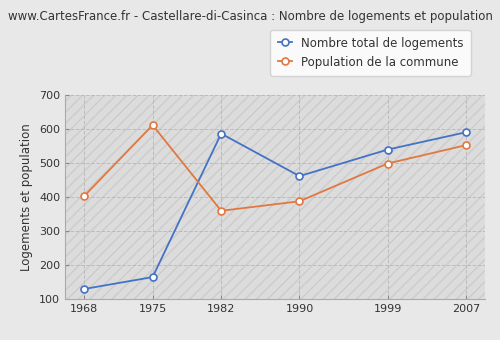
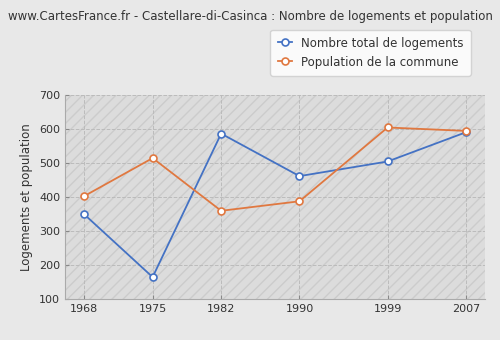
Nombre total de logements/1968: 130 -> 350
Population de la commune/1975: 612 -> 515
Nombre total de logements/1999: 540 -> 505
Population de la commune/1999: 499 -> 605
Population de la commune/2007: 553 -> 595
